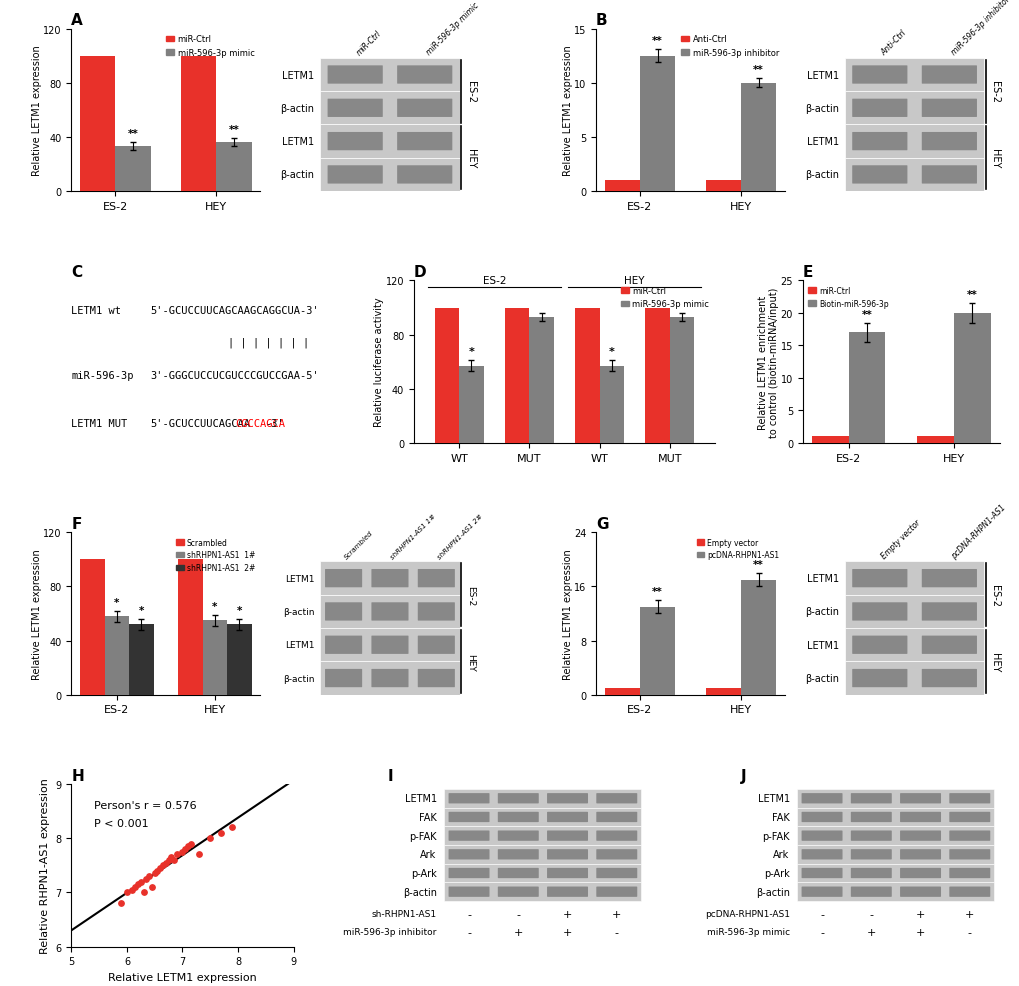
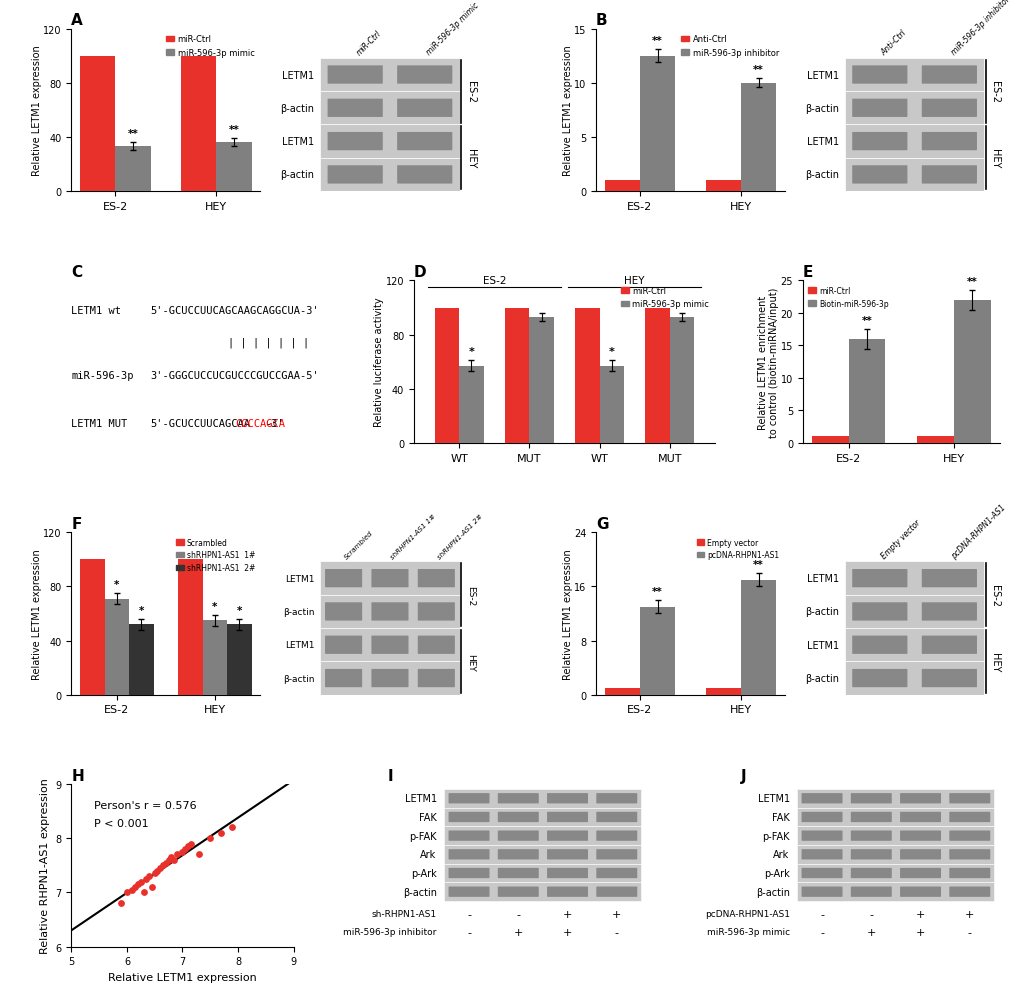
E/Biotin-miR-596-3p/ES-2: 17 -> 16
E/Biotin-miR-596-3p/HEY: 20 -> 22
F/shRHPN1-AS1 1#/ES-2: 58 -> 71
